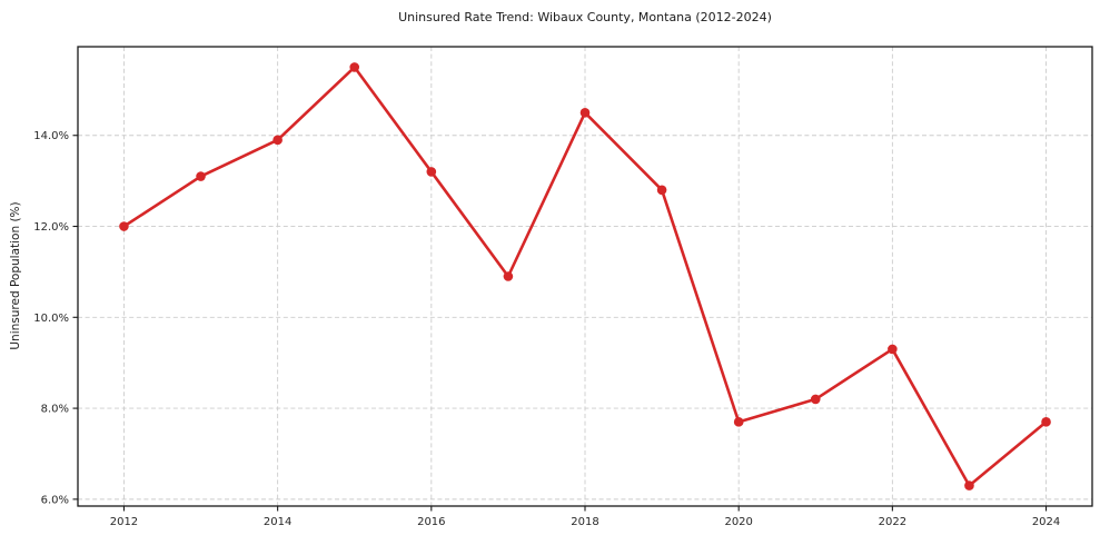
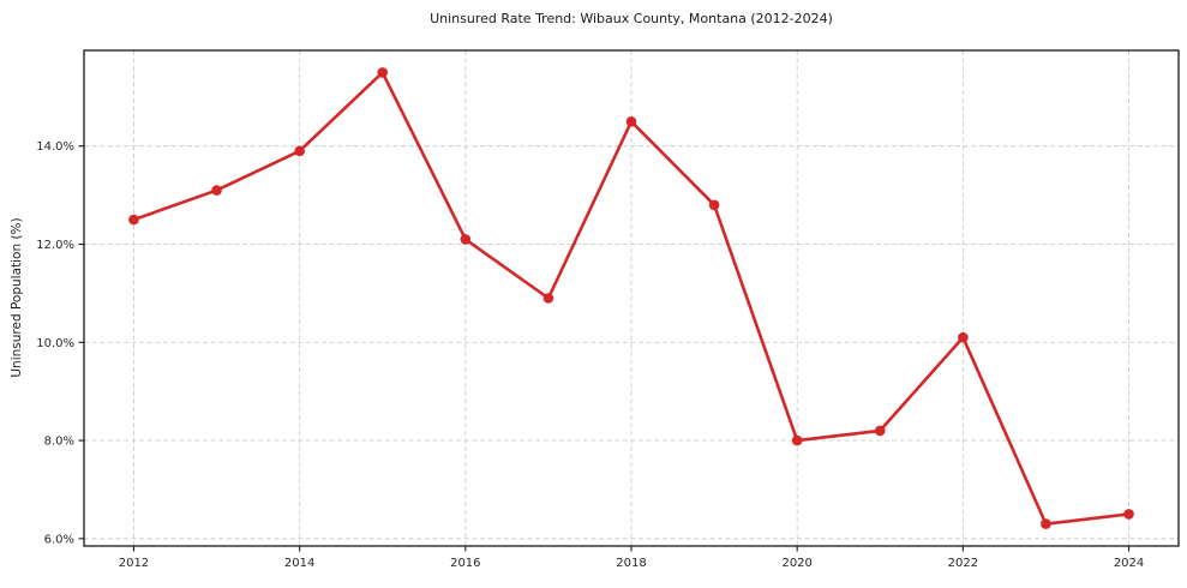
2012: 12.0% -> 12.5%
2016: 13.2% -> 12.1%
2020: 7.7% -> 8.0%
2022: 9.3% -> 10.1%
2024: 7.7% -> 6.5%
